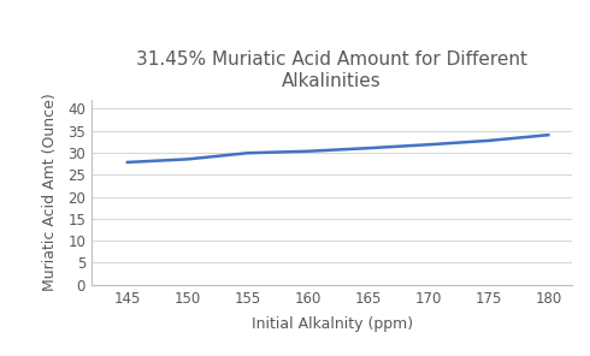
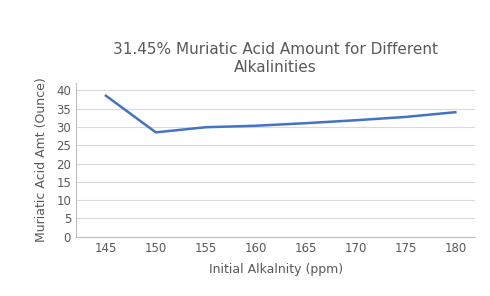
145: 27.8 -> 38.5
